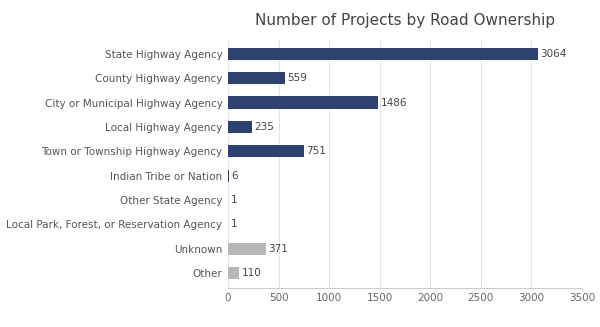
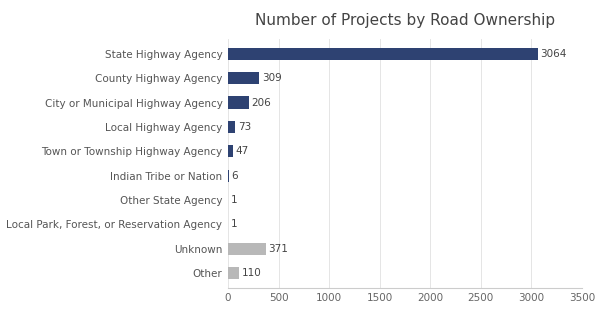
County Highway Agency: 559 -> 309
City or Municipal Highway Agency: 1486 -> 206
Local Highway Agency: 235 -> 73
Town or Township Highway Agency: 751 -> 47
